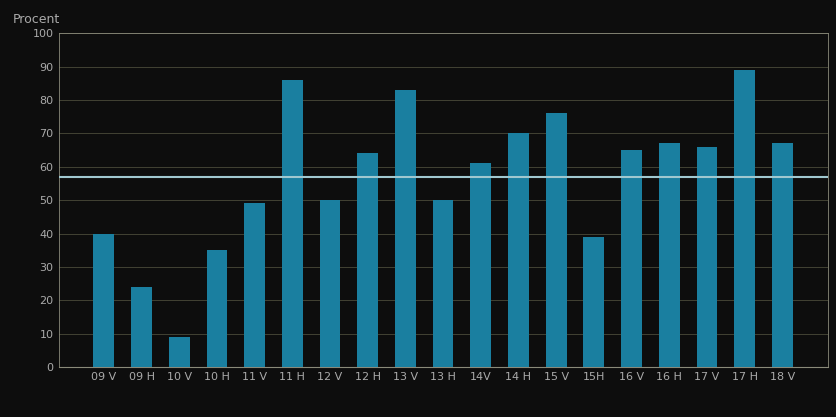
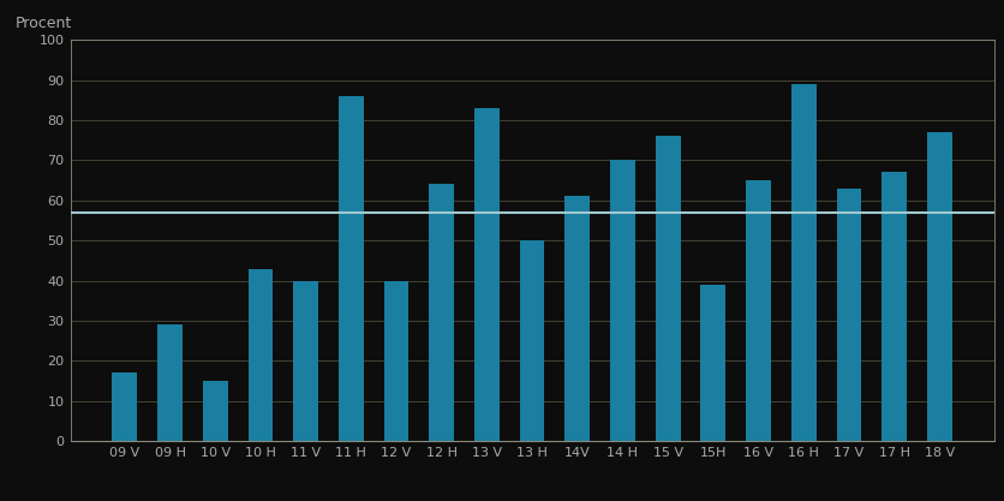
09 V: 40 -> 17
09 H: 24 -> 29
10 V: 9 -> 15
10 H: 35 -> 43
11 V: 49 -> 40
12 V: 50 -> 40
16 H: 67 -> 89
17 V: 66 -> 63
17 H: 89 -> 67
18 V: 67 -> 77
